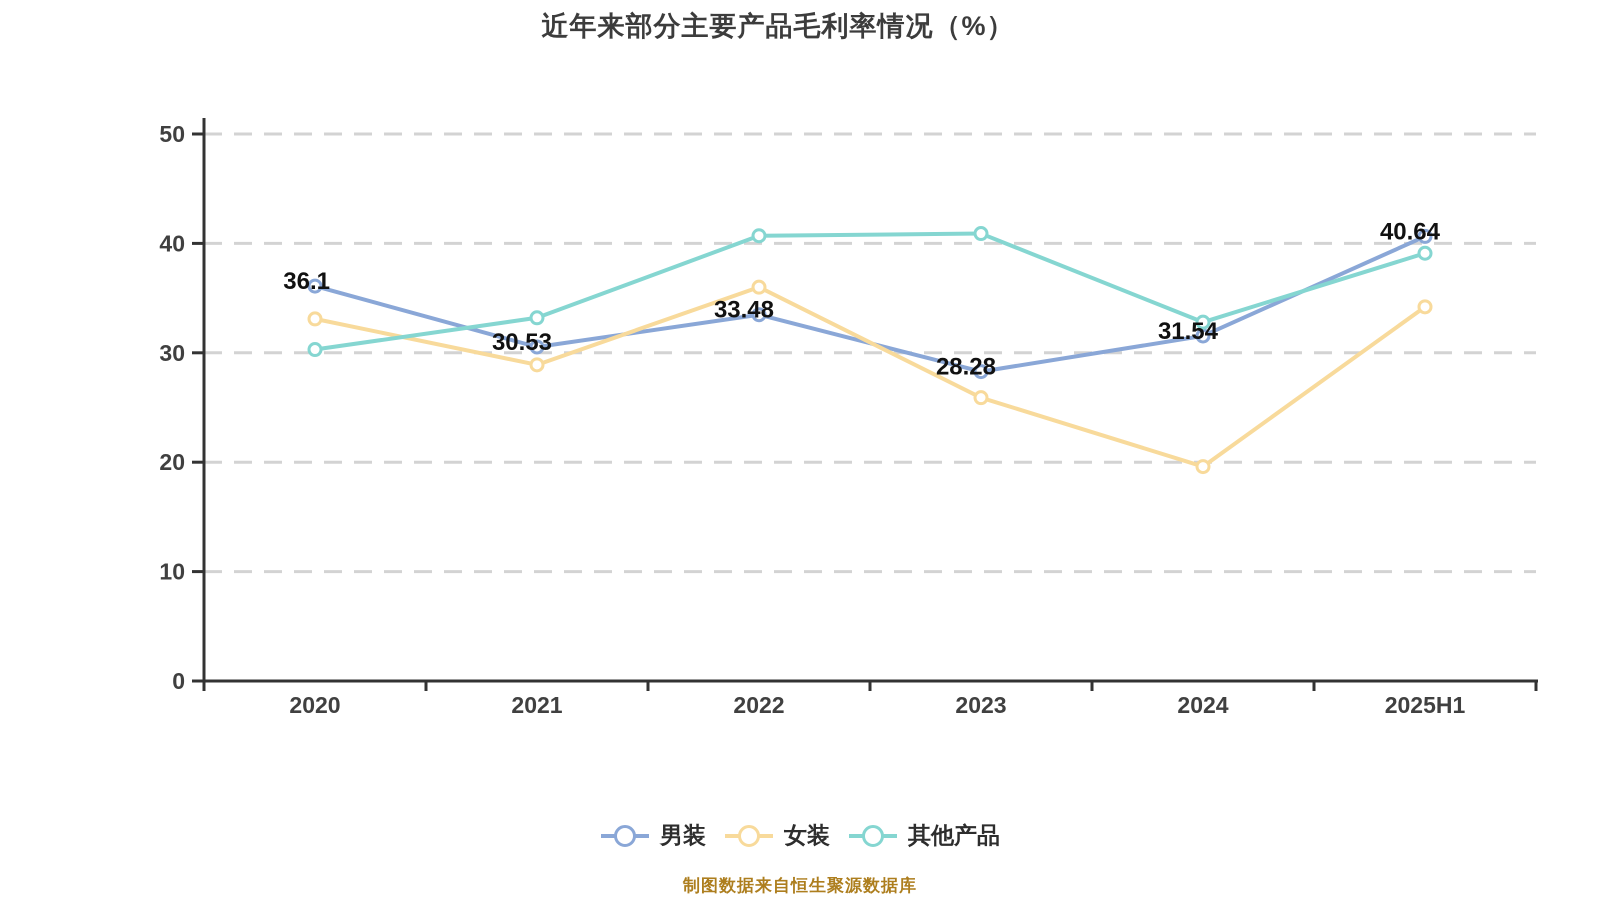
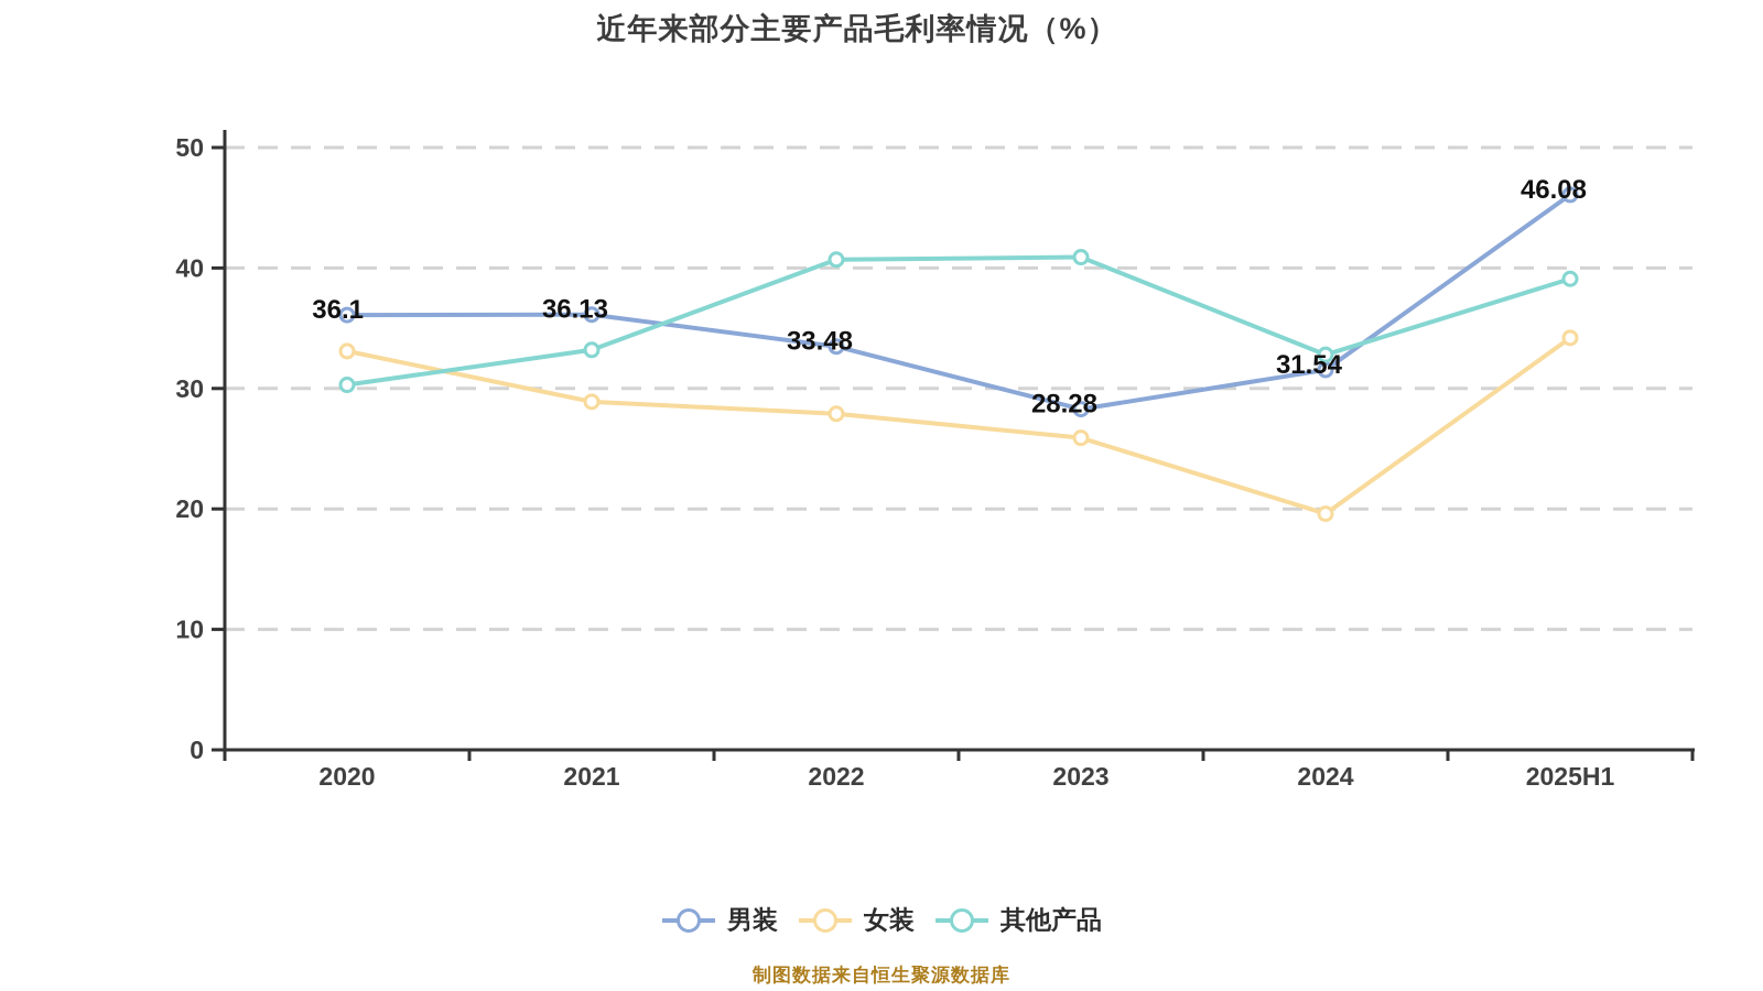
男装/2021: 30.53 -> 36.13
女装/2022: 36.0 -> 27.9
男装/2025H1: 40.64 -> 46.08
